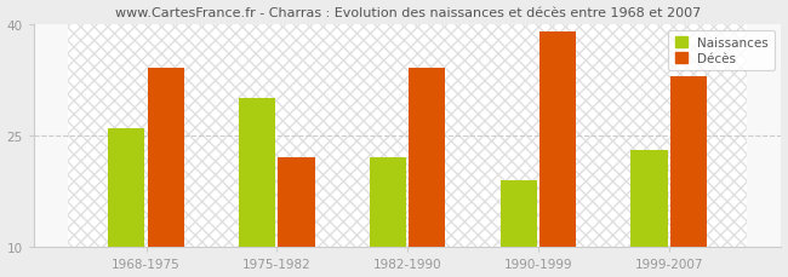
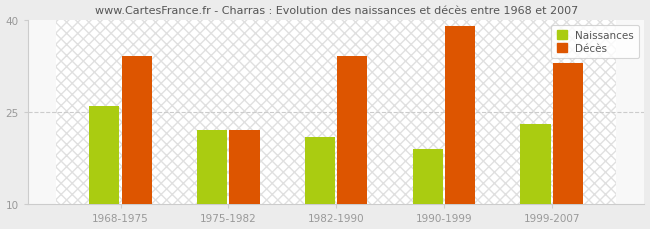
Naissances/1975-1982: 30 -> 22
Naissances/1982-1990: 22 -> 21
